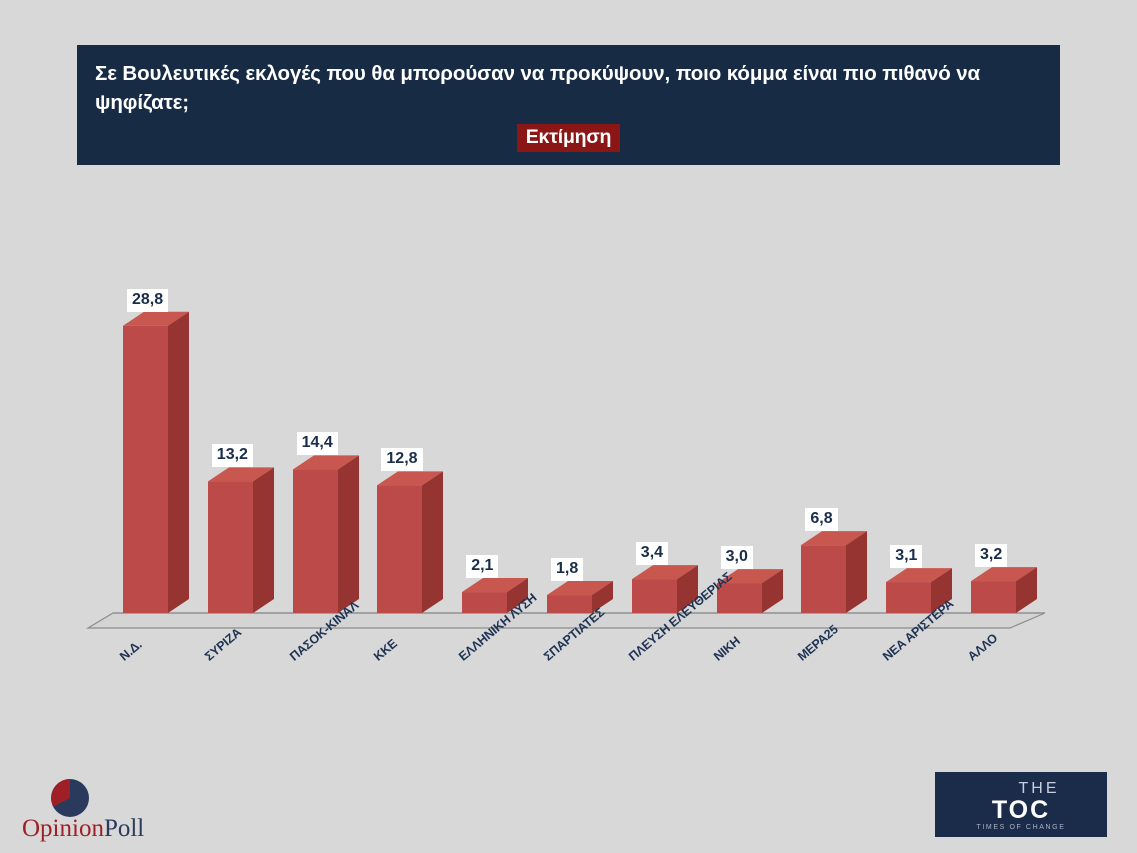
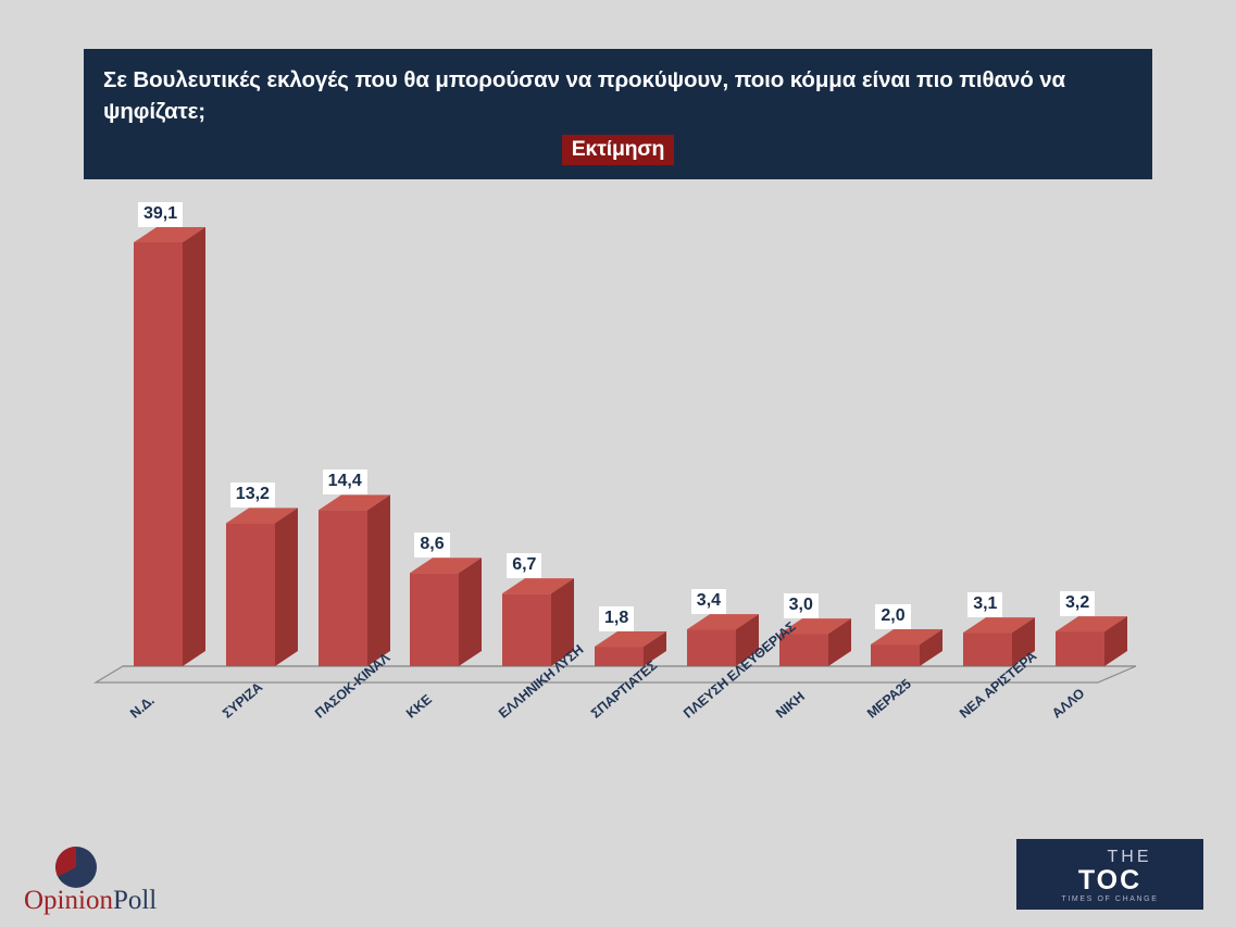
Ν.Δ.: 28,8 -> 39,1
ΚΚΕ: 12,8 -> 8,6
ΕΛΛΗΝΙΚΗ ΛΥΣΗ: 2,1 -> 6,7
ΜΕΡΑ25: 6,8 -> 2,0
